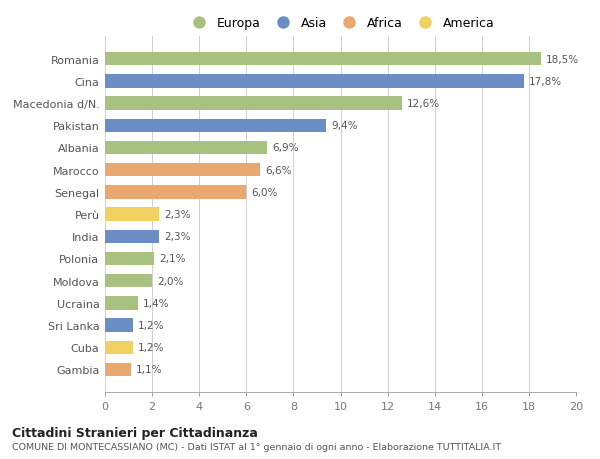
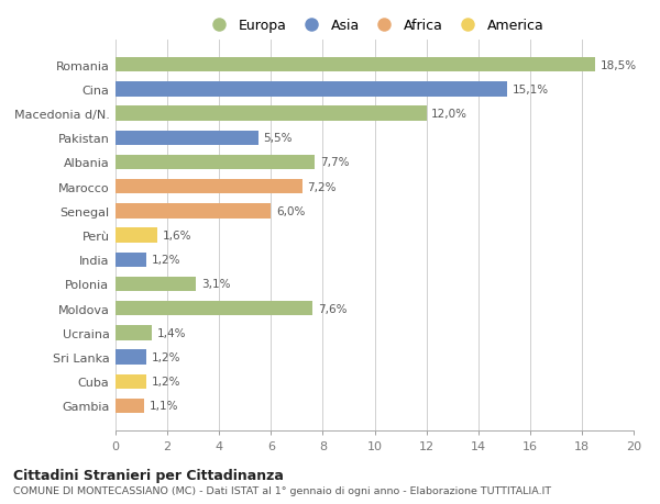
Cina: 17,8% -> 15,1%
Macedonia d/N.: 12,6% -> 12,0%
Pakistan: 9,4% -> 5,5%
Albania: 6,9% -> 7,7%
Marocco: 6,6% -> 7,2%
Perù: 2,3% -> 1,6%
India: 2,3% -> 1,2%
Polonia: 2,1% -> 3,1%
Moldova: 2,0% -> 7,6%
